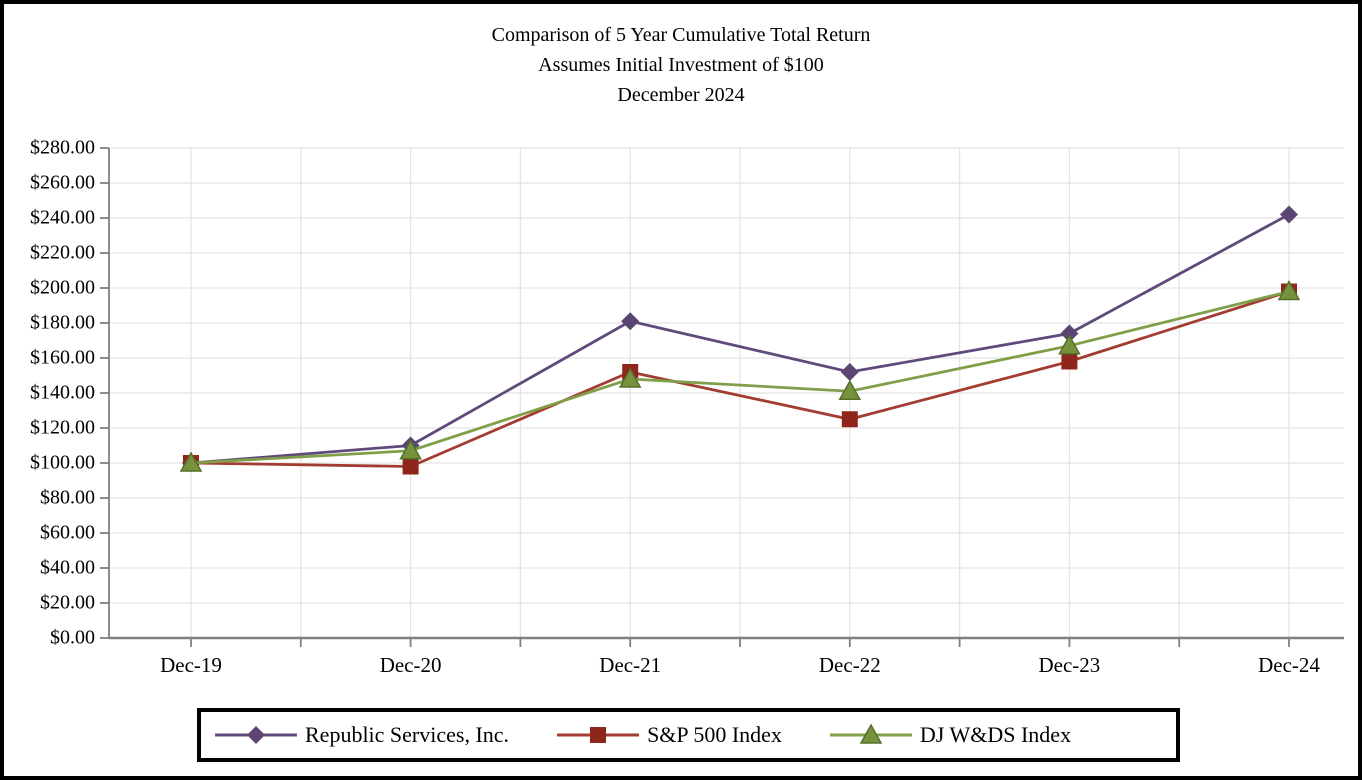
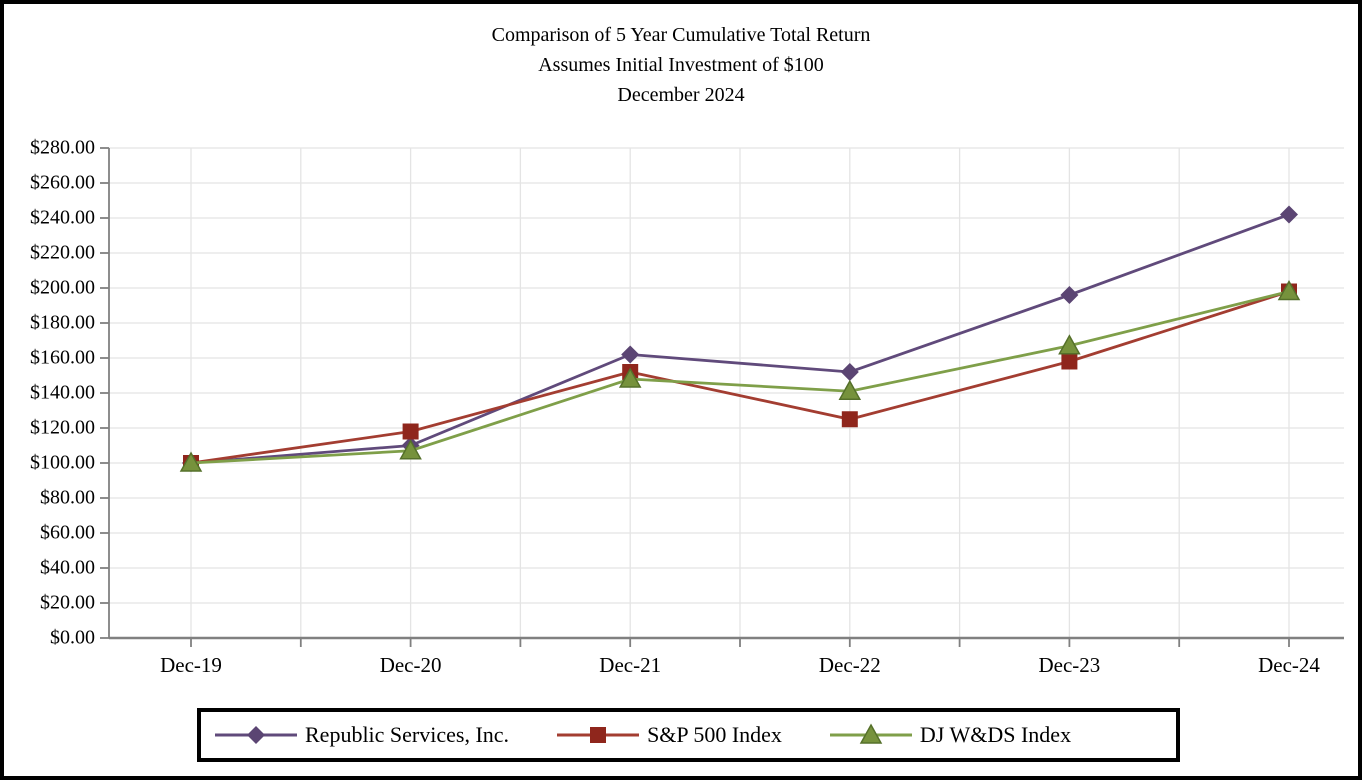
S&P 500 Index/Dec-20: $98 -> $118
Republic Services, Inc./Dec-21: $181 -> $162
Republic Services, Inc./Dec-23: $174 -> $196
